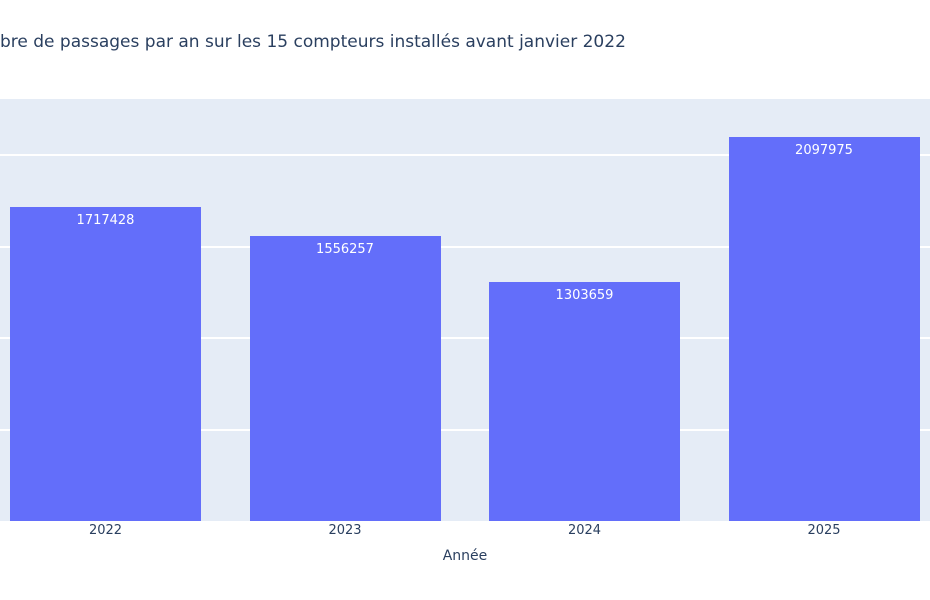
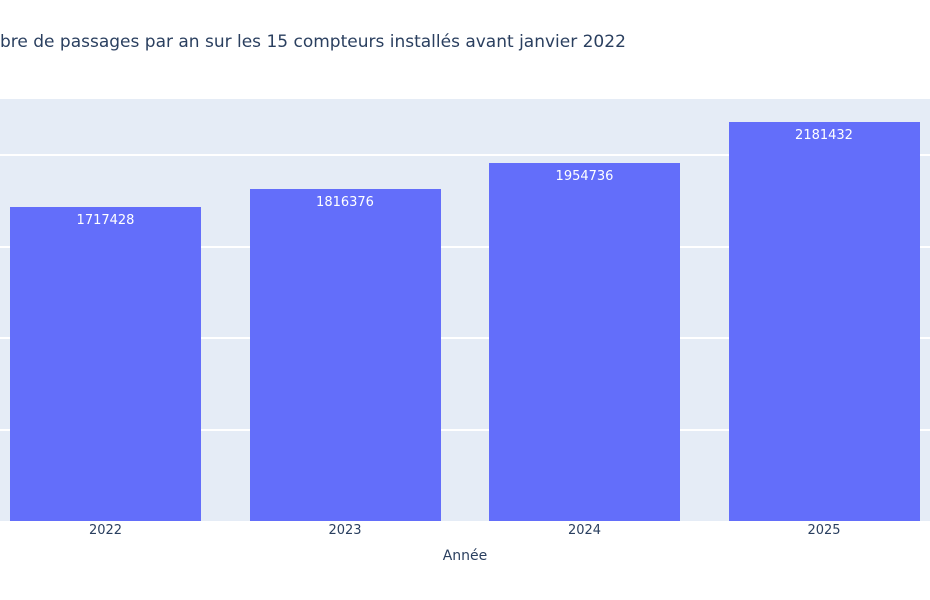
2023: 1556257 -> 1816376
2024: 1303659 -> 1954736
2025: 2097975 -> 2181432
